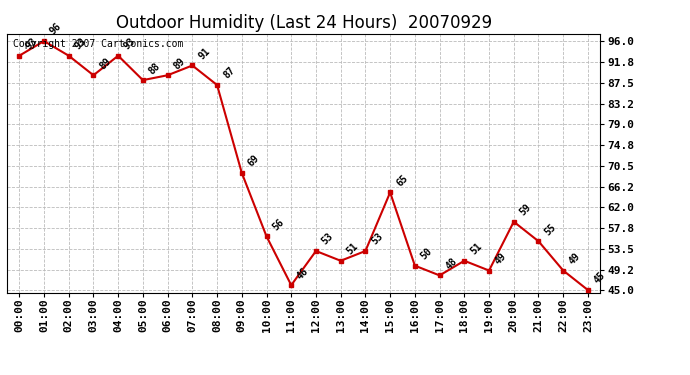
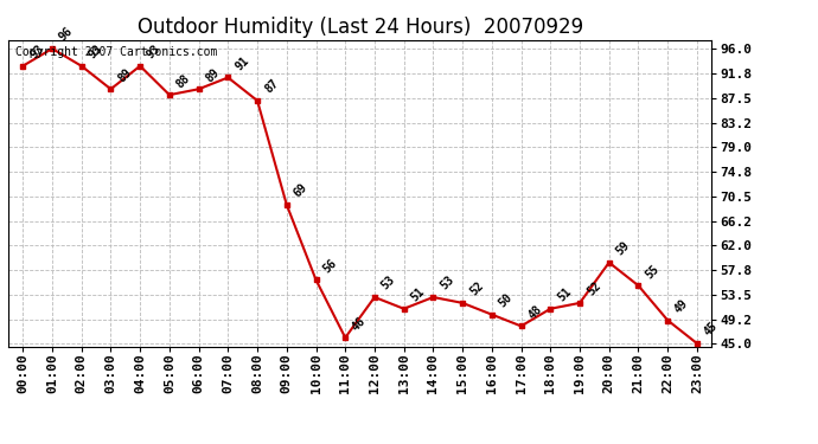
15:00: 65 -> 52
19:00: 49 -> 52
